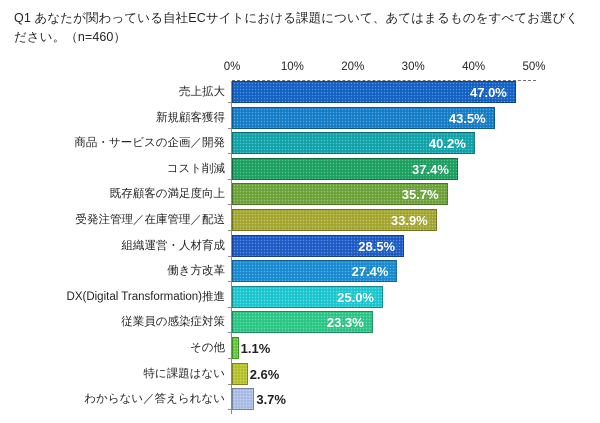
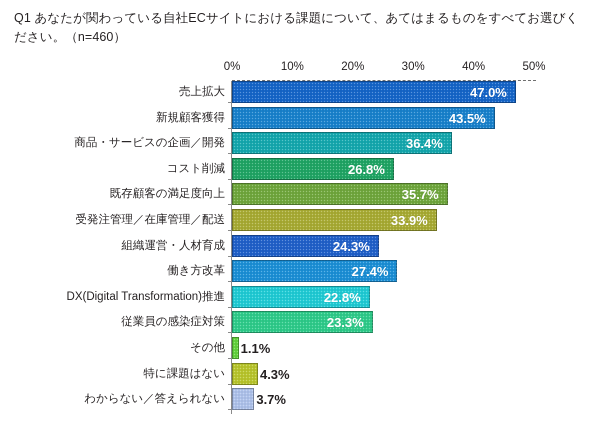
商品・サービスの企画／開発: 40.2% -> 36.4%
コスト削減: 37.4% -> 26.8%
組織運営・人材育成: 28.5% -> 24.3%
DX(Digital Transformation)推進: 25.0% -> 22.8%
特に課題はない: 2.6% -> 4.3%
